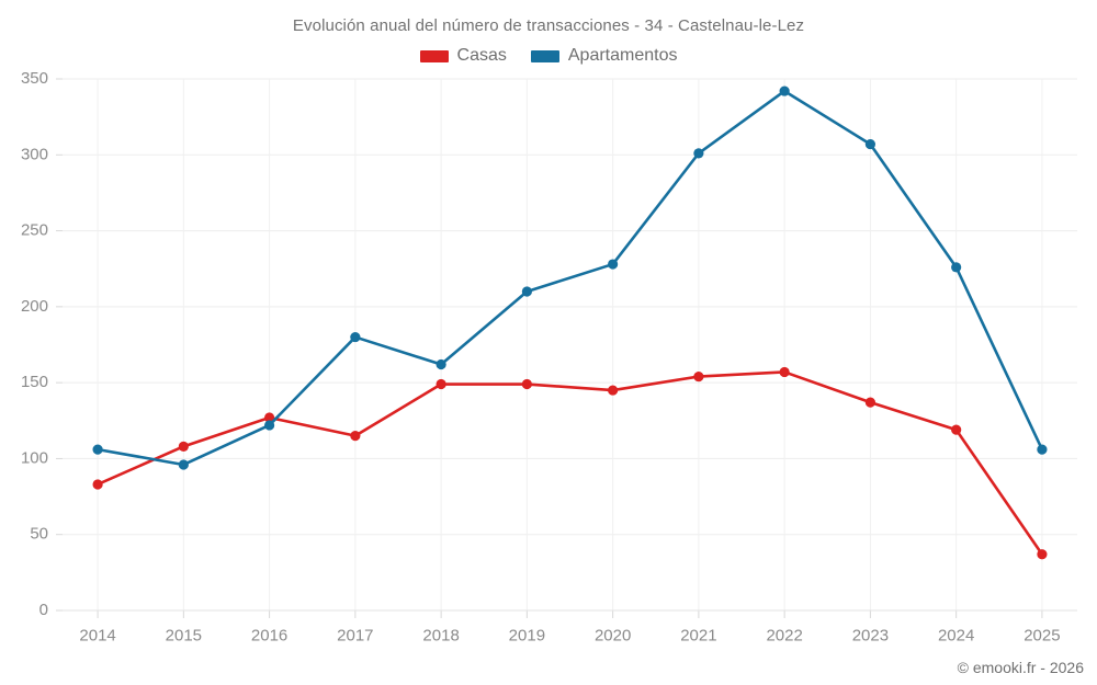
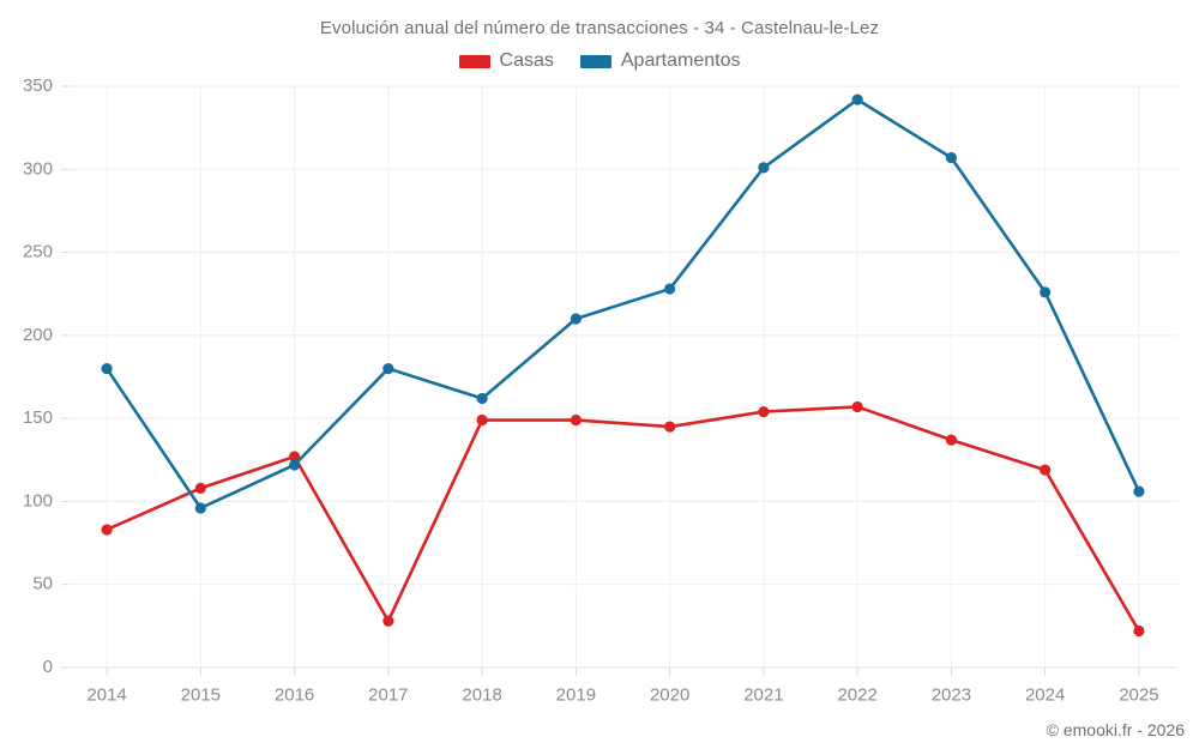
Apartamentos/2014: 106 -> 180
Casas/2017: 115 -> 28
Casas/2025: 37 -> 22
